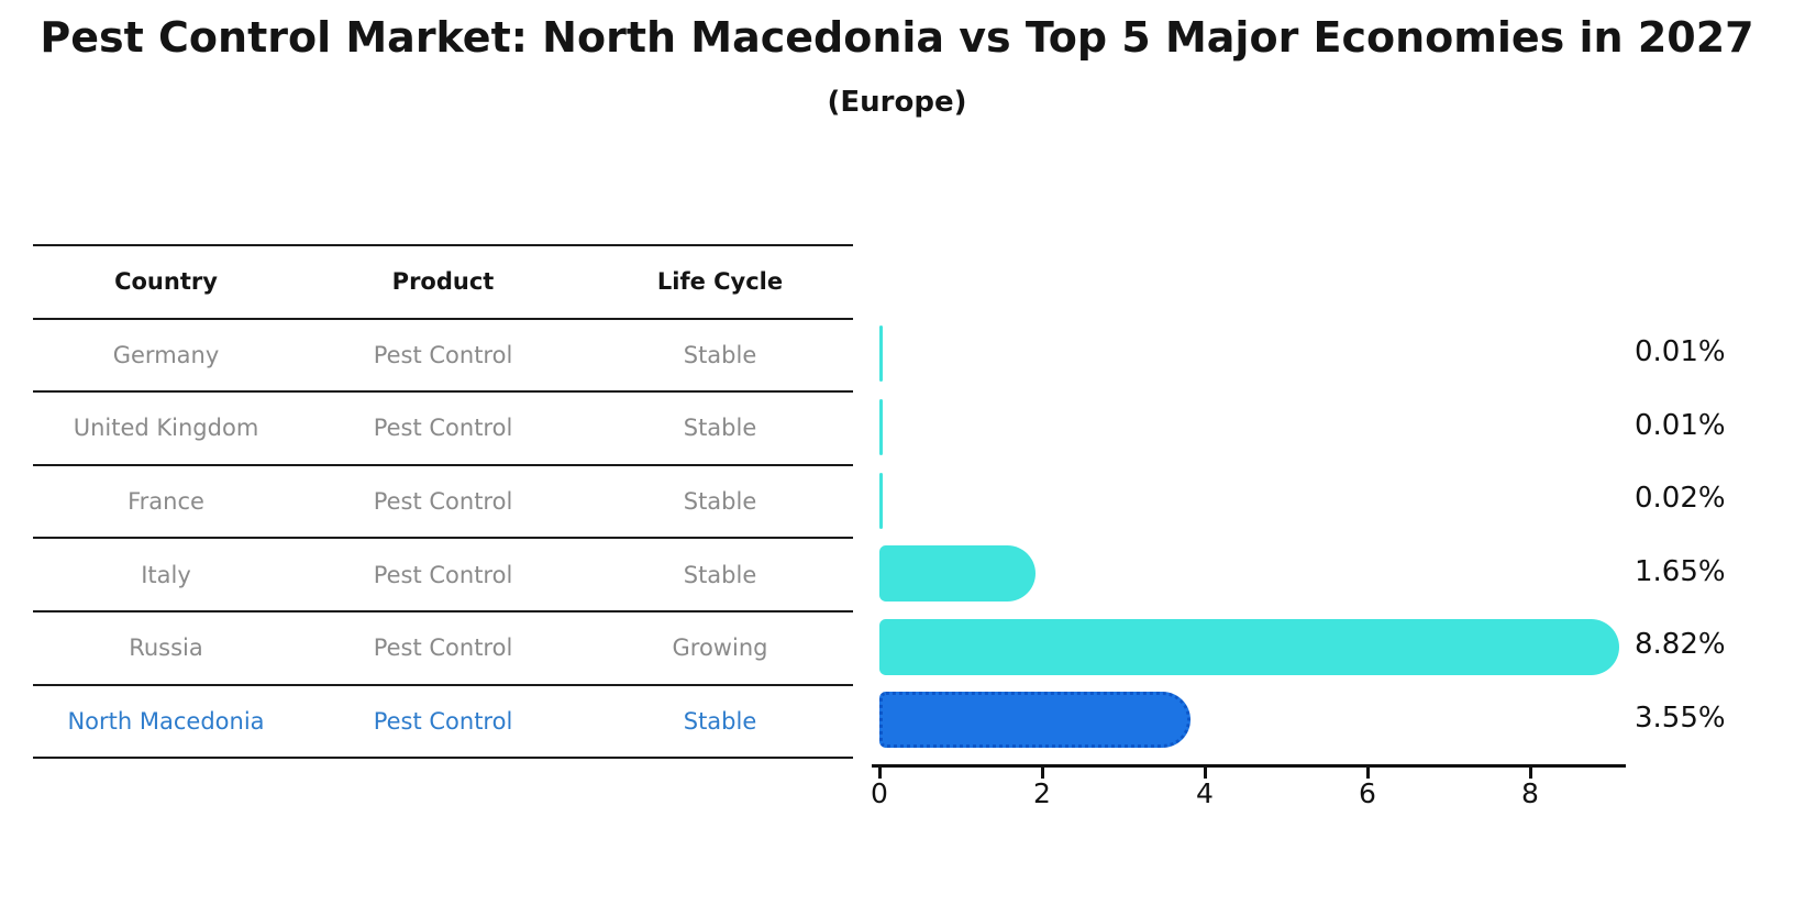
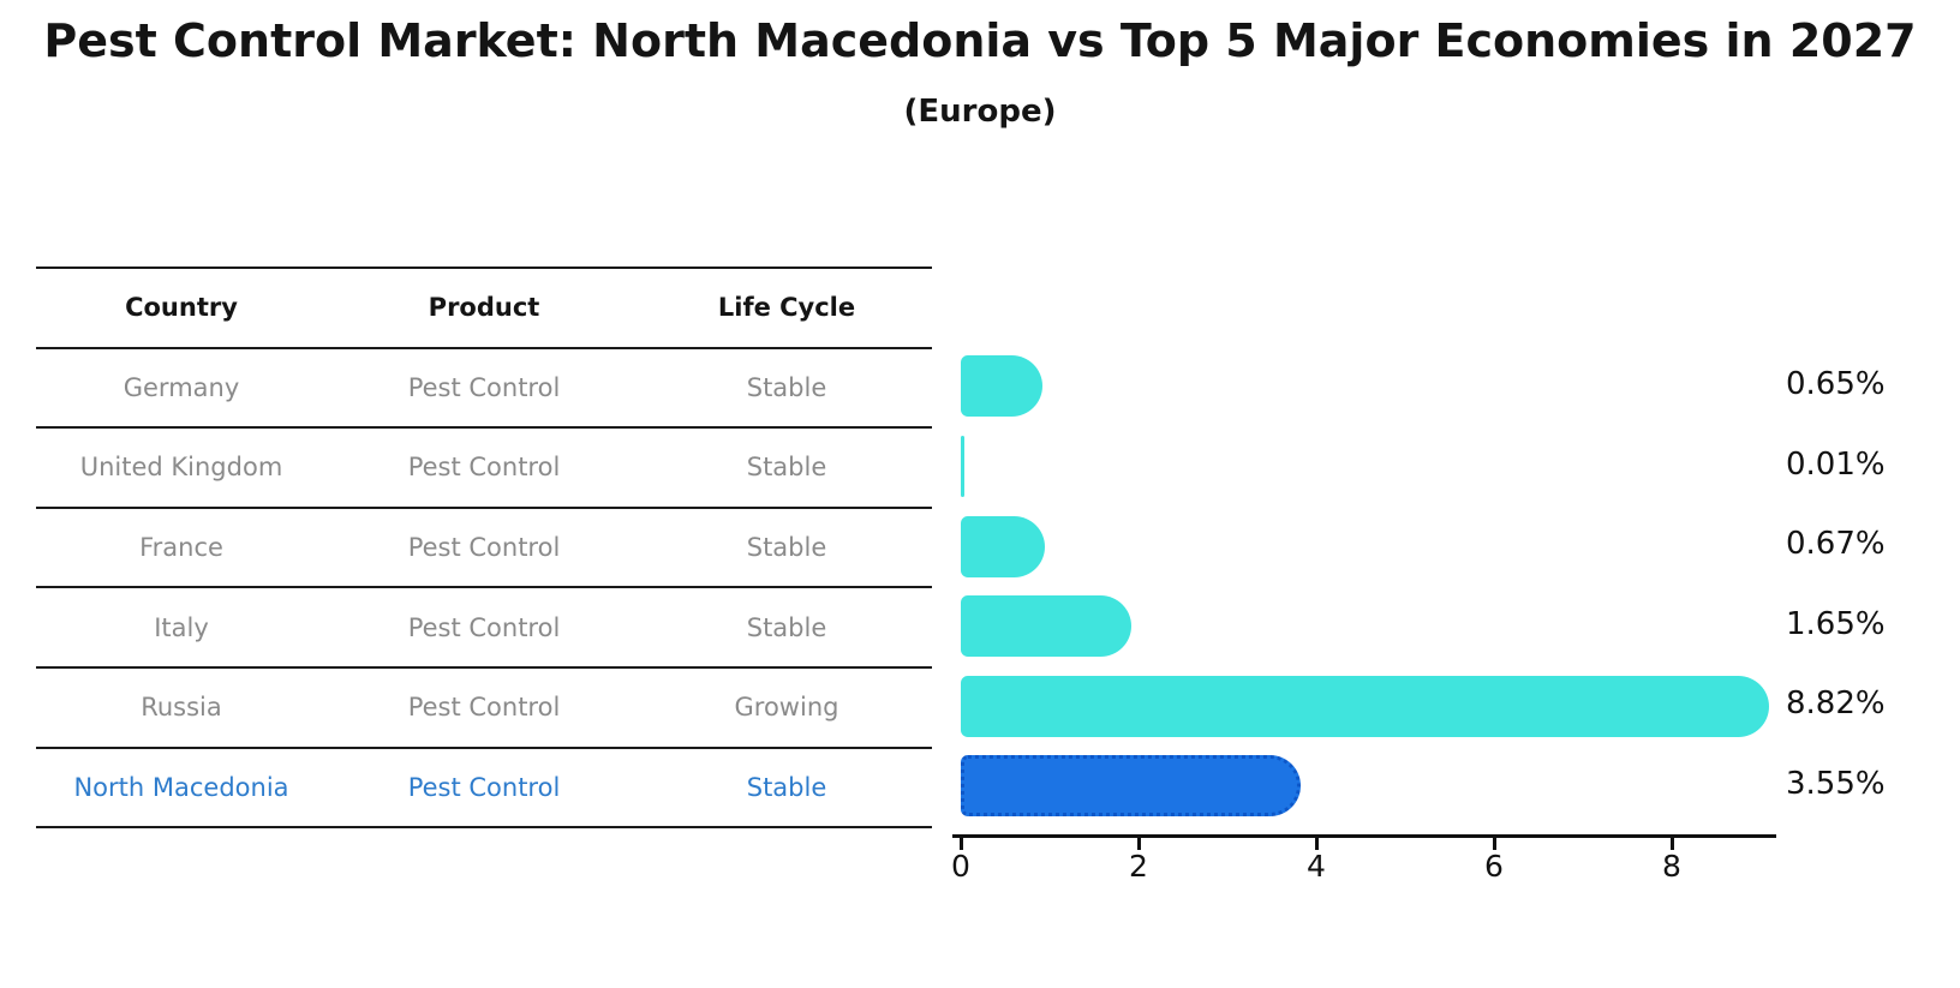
Germany: 0.01% -> 0.65%
France: 0.02% -> 0.67%
